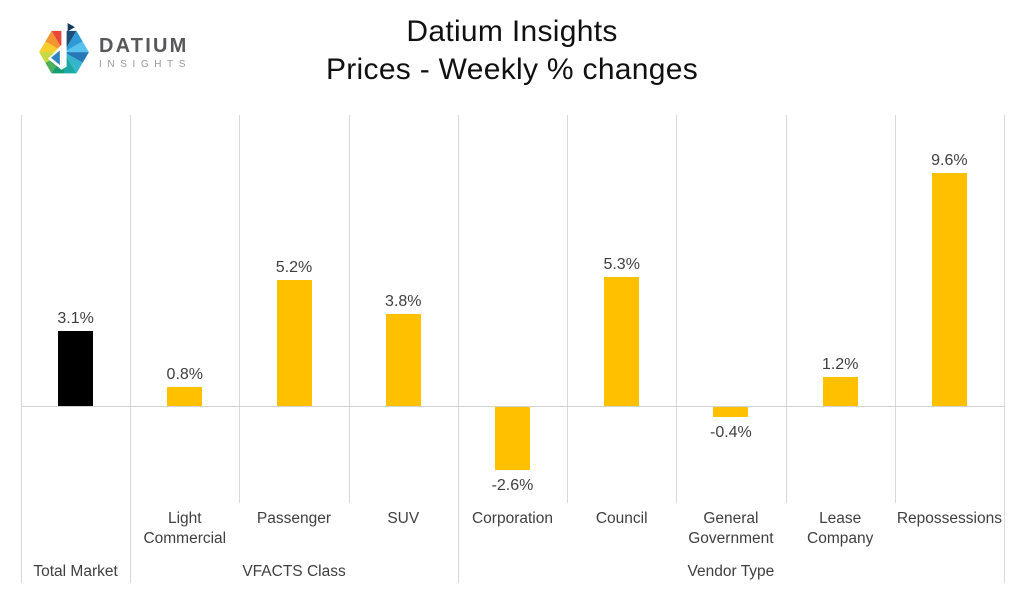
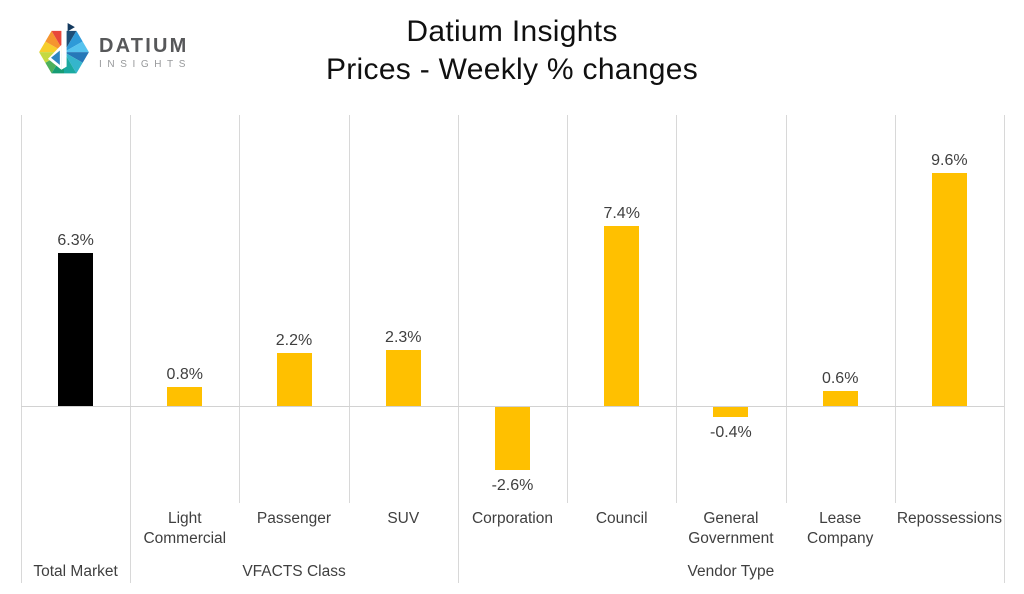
Total Market: 3.1% -> 6.3%
Passenger: 5.2% -> 2.2%
SUV: 3.8% -> 2.3%
Council: 5.3% -> 7.4%
Lease Company: 1.2% -> 0.6%
